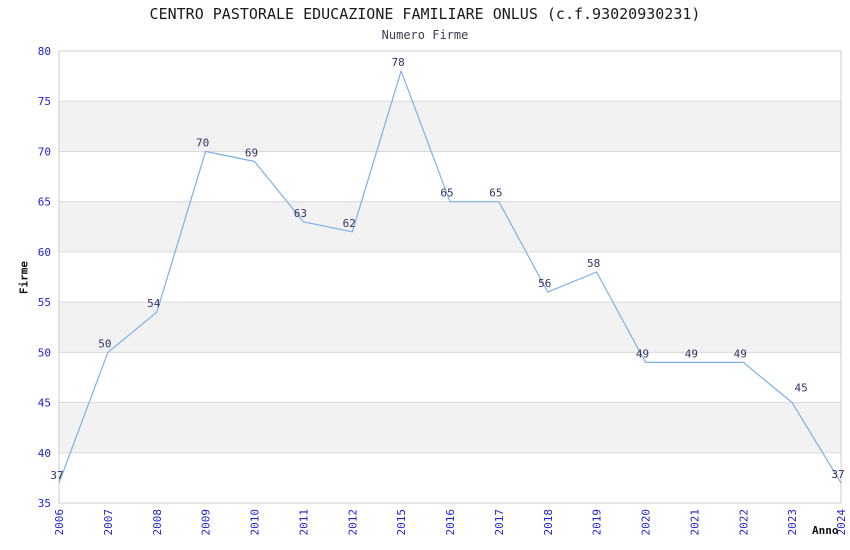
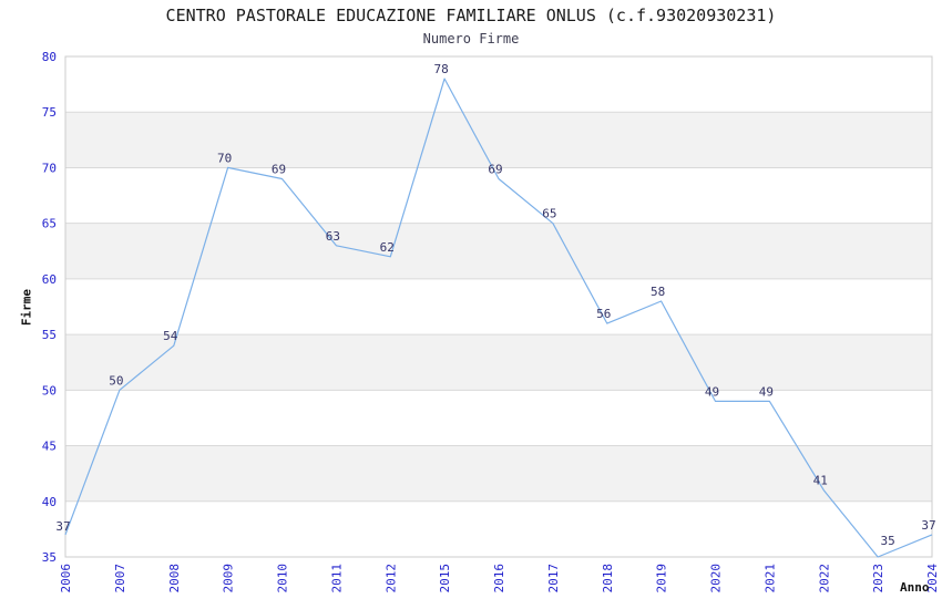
2016: 65 -> 69
2022: 49 -> 41
2023: 45 -> 35
